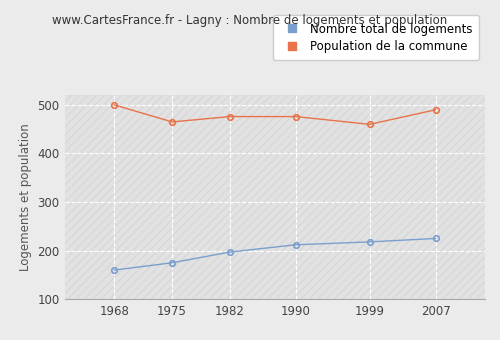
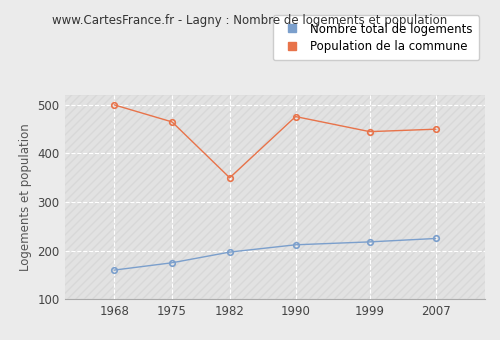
Population de la commune/1982: 476 -> 350
Population de la commune/1999: 460 -> 445
Population de la commune/2007: 490 -> 450
